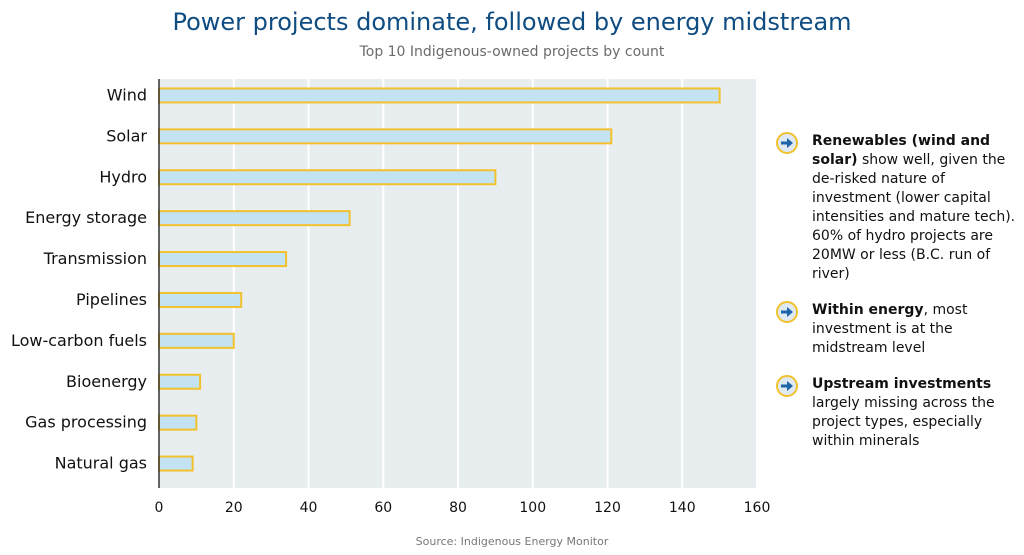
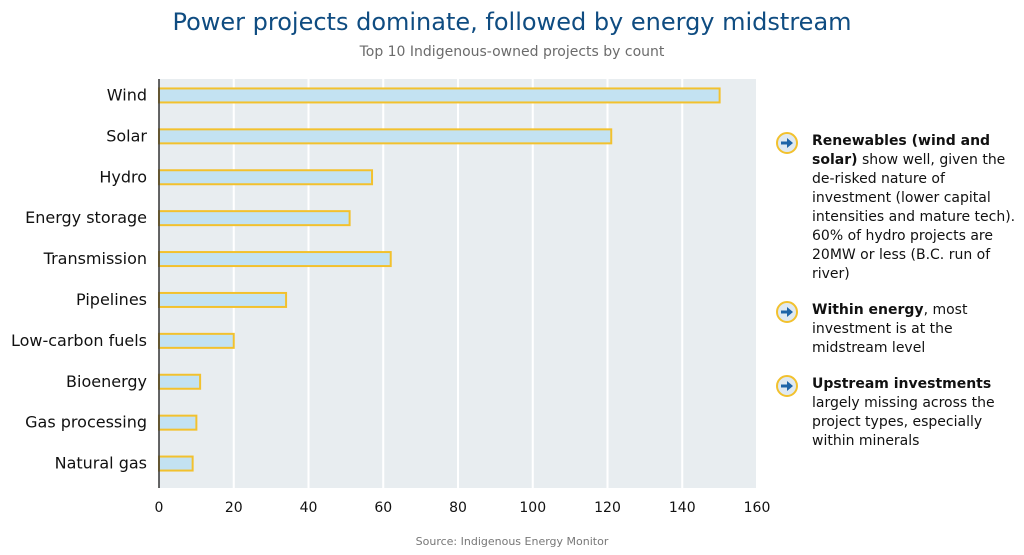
Hydro: 90 -> 57
Transmission: 34 -> 62
Pipelines: 22 -> 34
